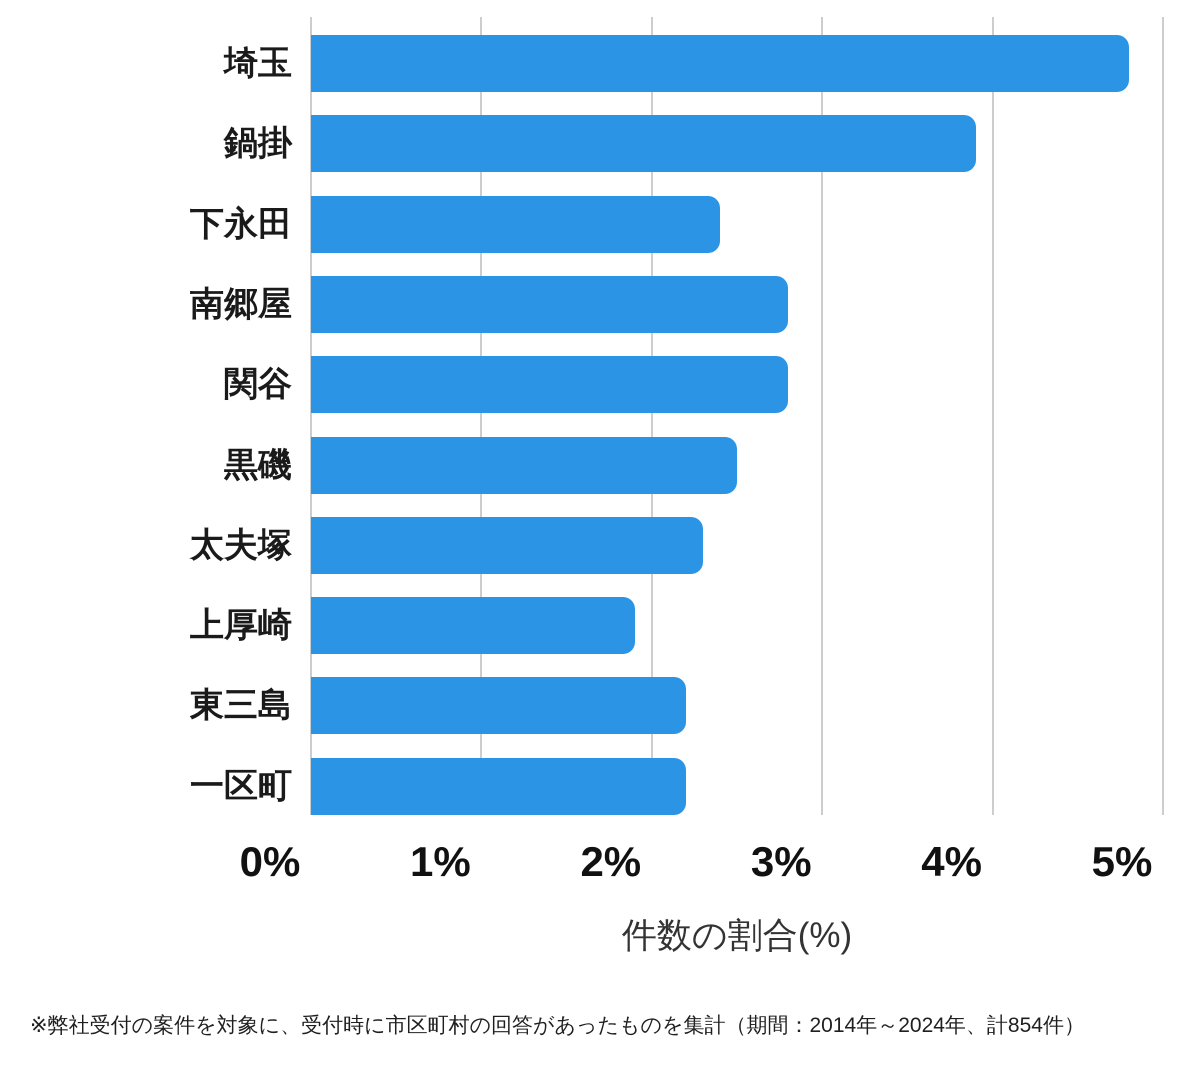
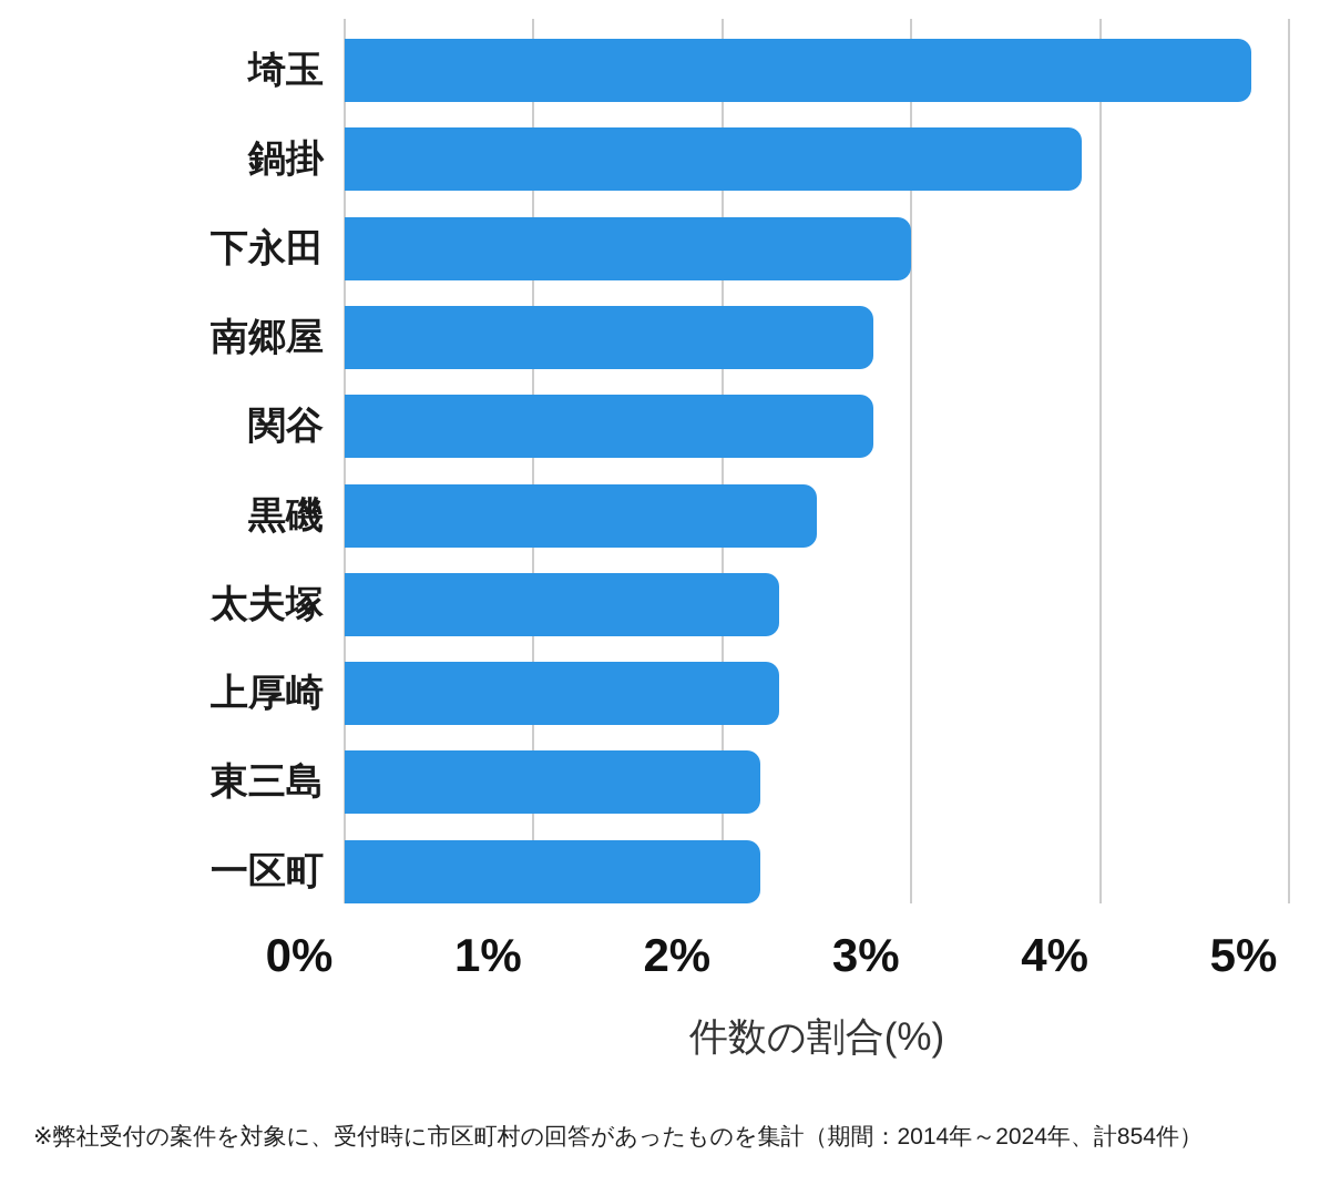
下永田: 2.4% -> 3.0%
上厚崎: 1.9% -> 2.3%
